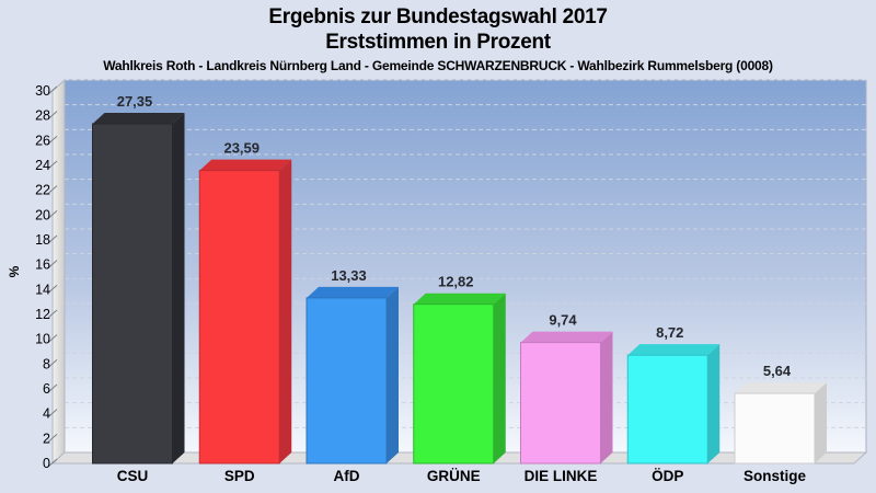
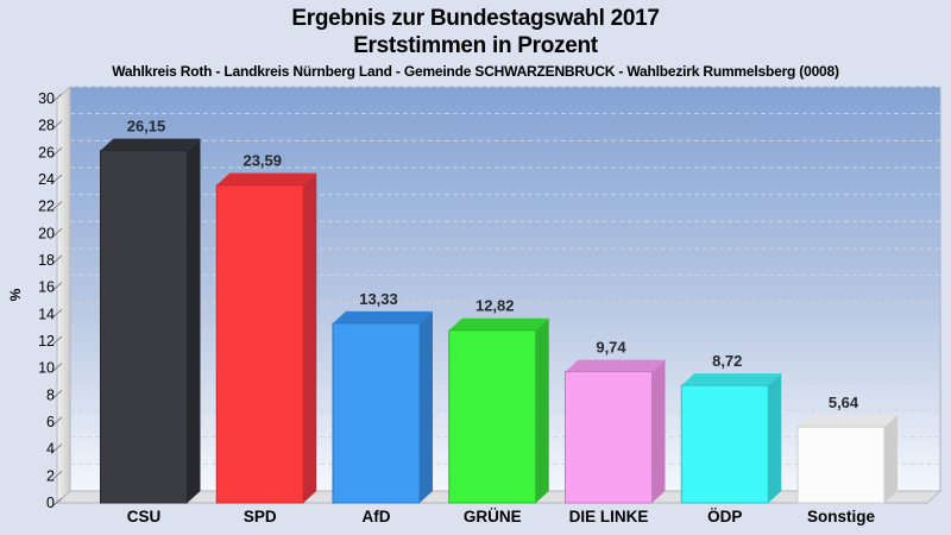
CSU: 27,35 -> 26,15
